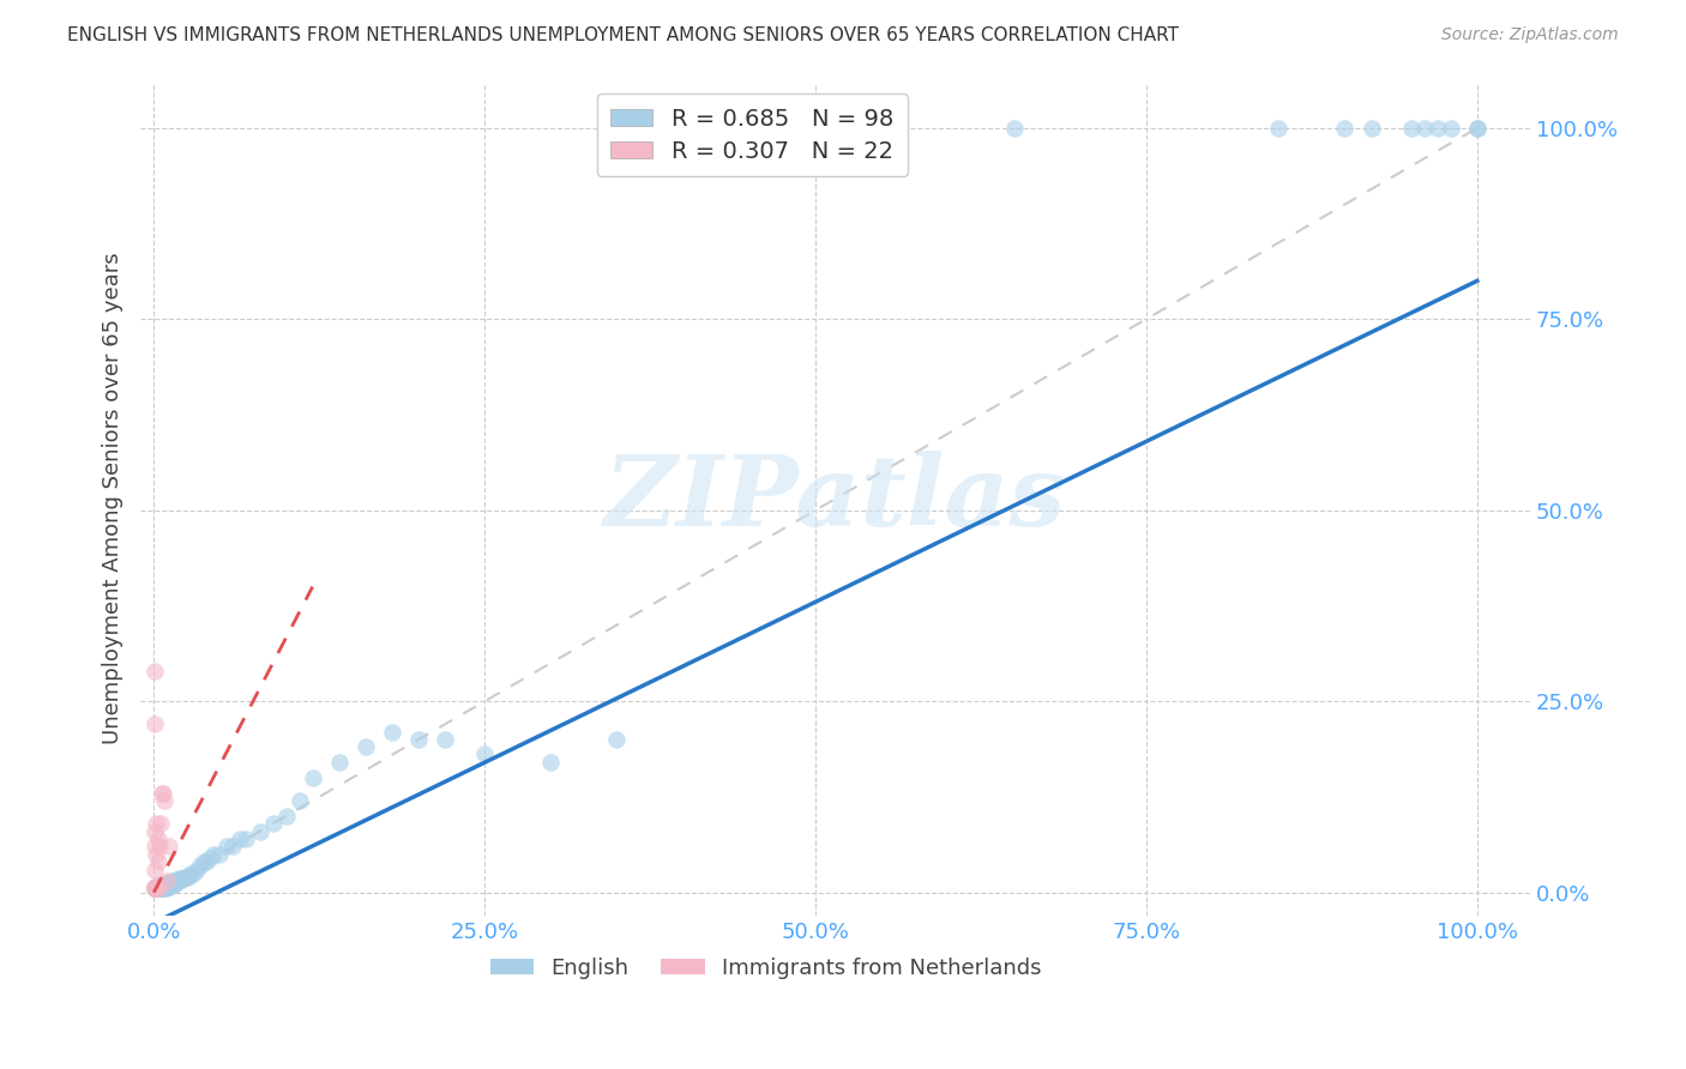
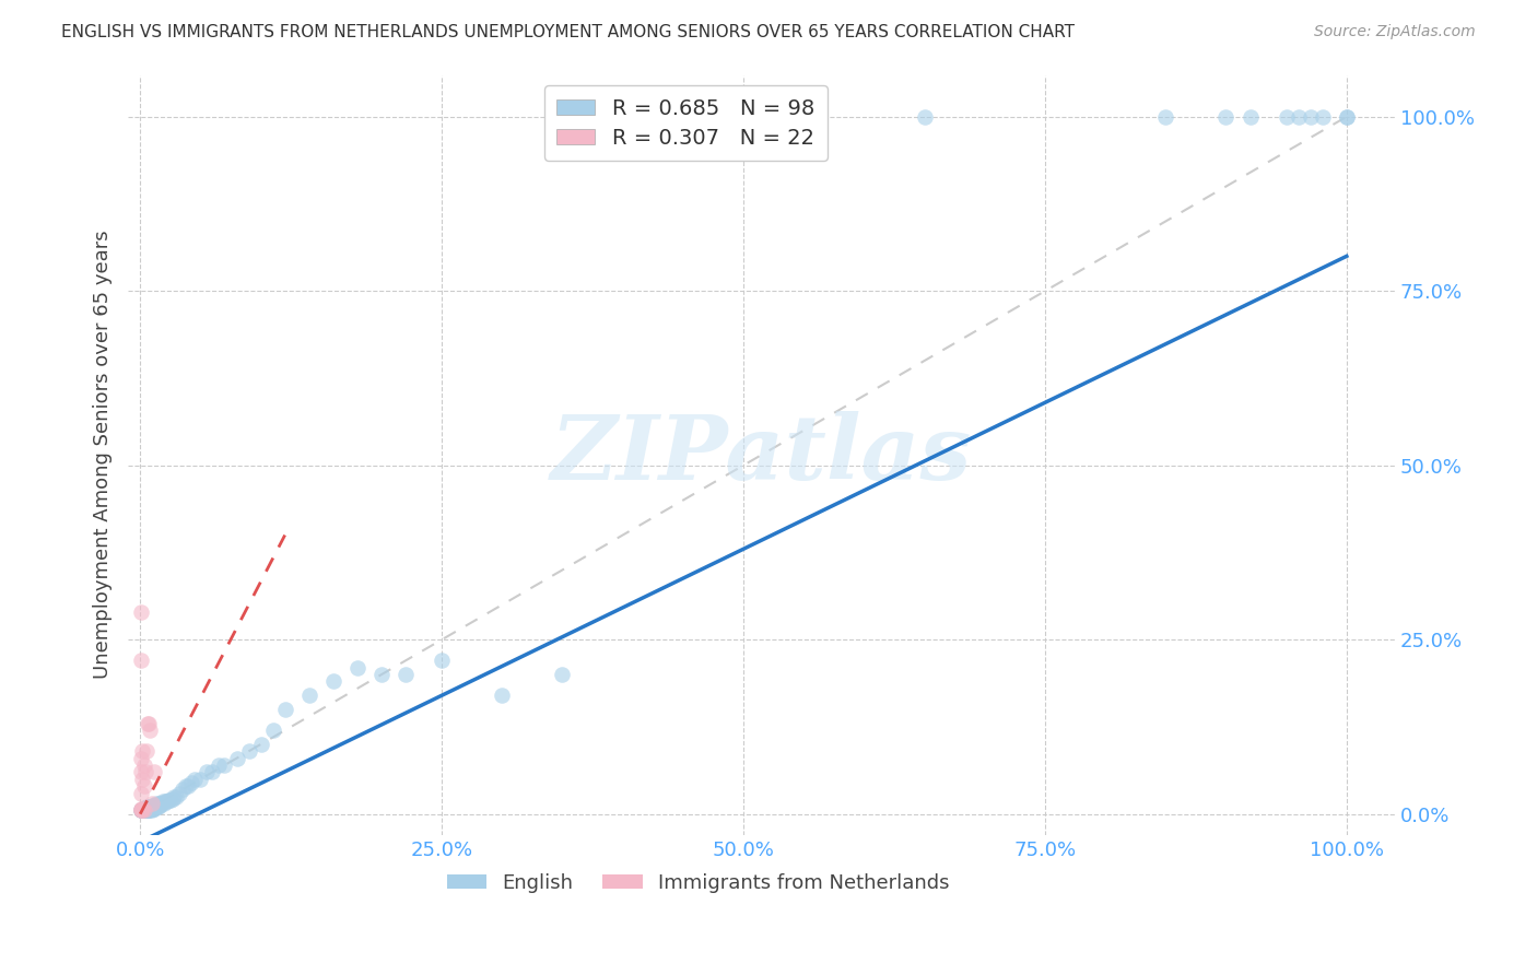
English/25.0%: 18.2% -> 22.0%
